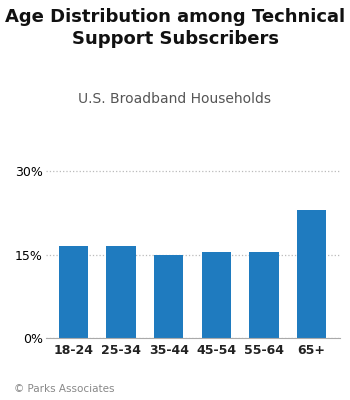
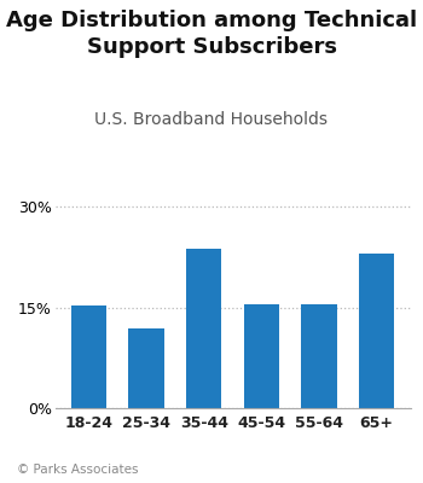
18-24: 16.5% -> 15.2%
25-34: 16.5% -> 11.8%
35-44: 15.0% -> 23.8%
